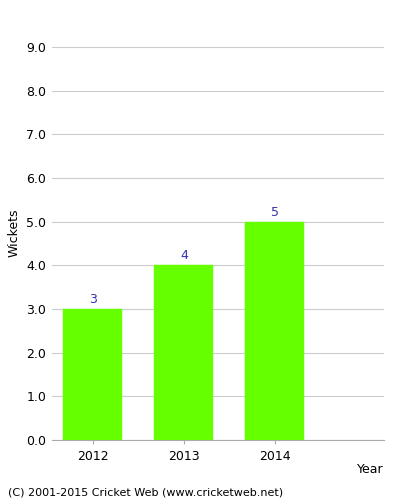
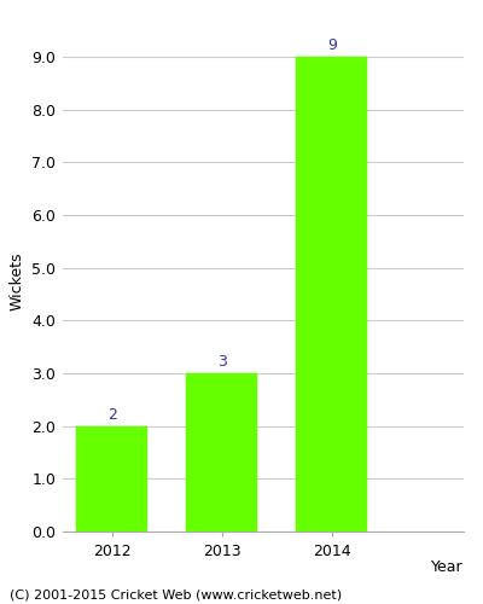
2012: 3 -> 2
2013: 4 -> 3
2014: 5 -> 9
